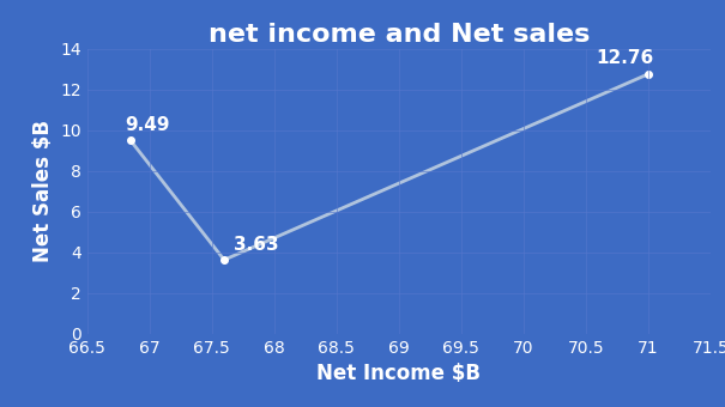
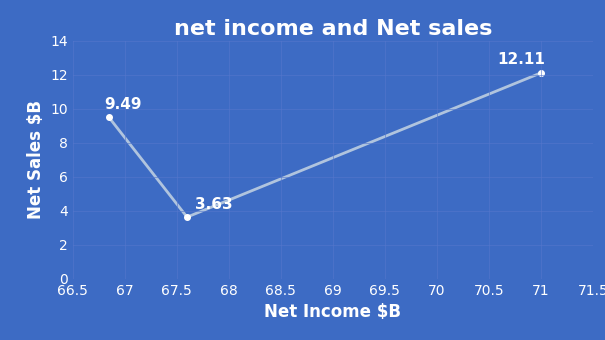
71: 12.76 -> 12.11
